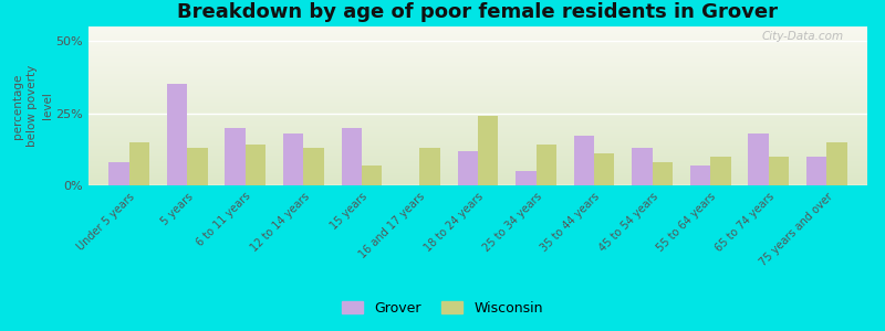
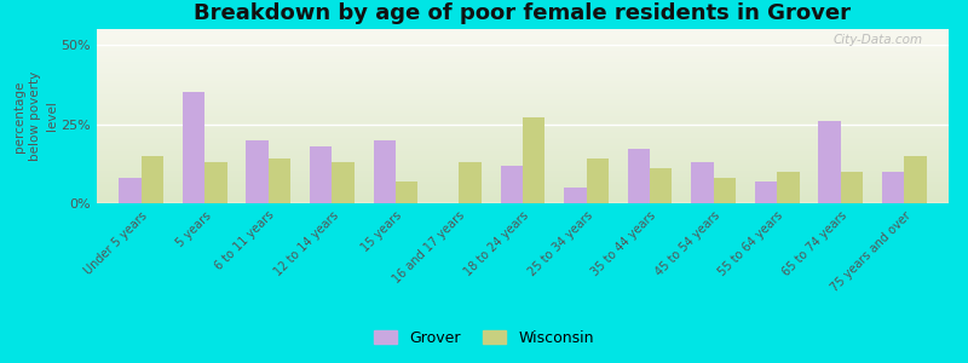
Wisconsin/18 to 24 years: 24% -> 27%
Grover/65 to 74 years: 18% -> 26%
